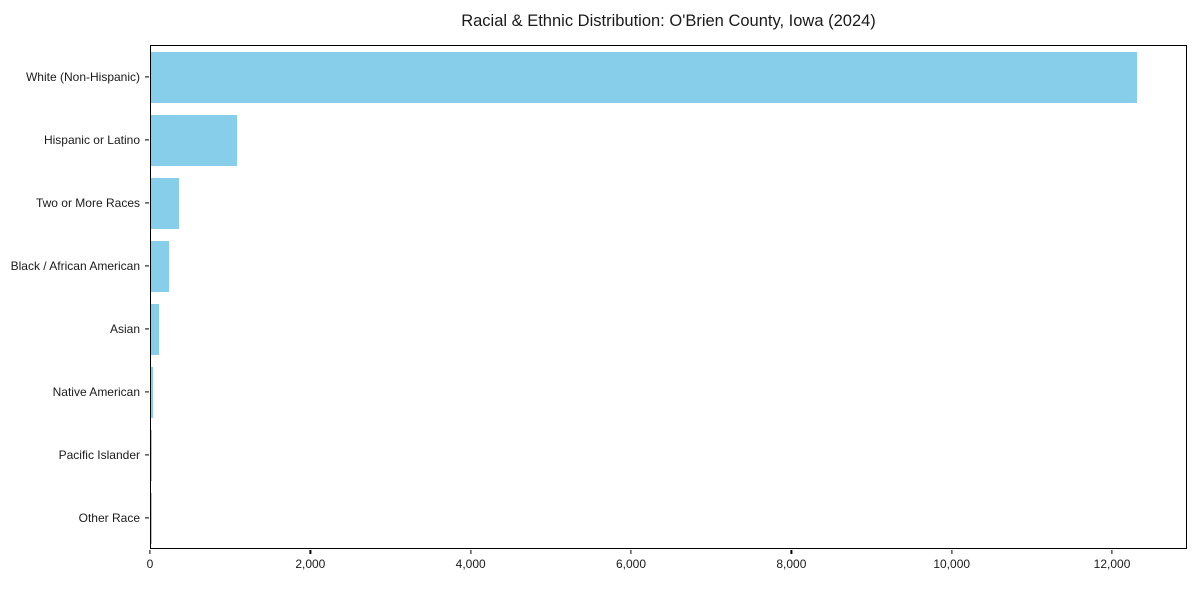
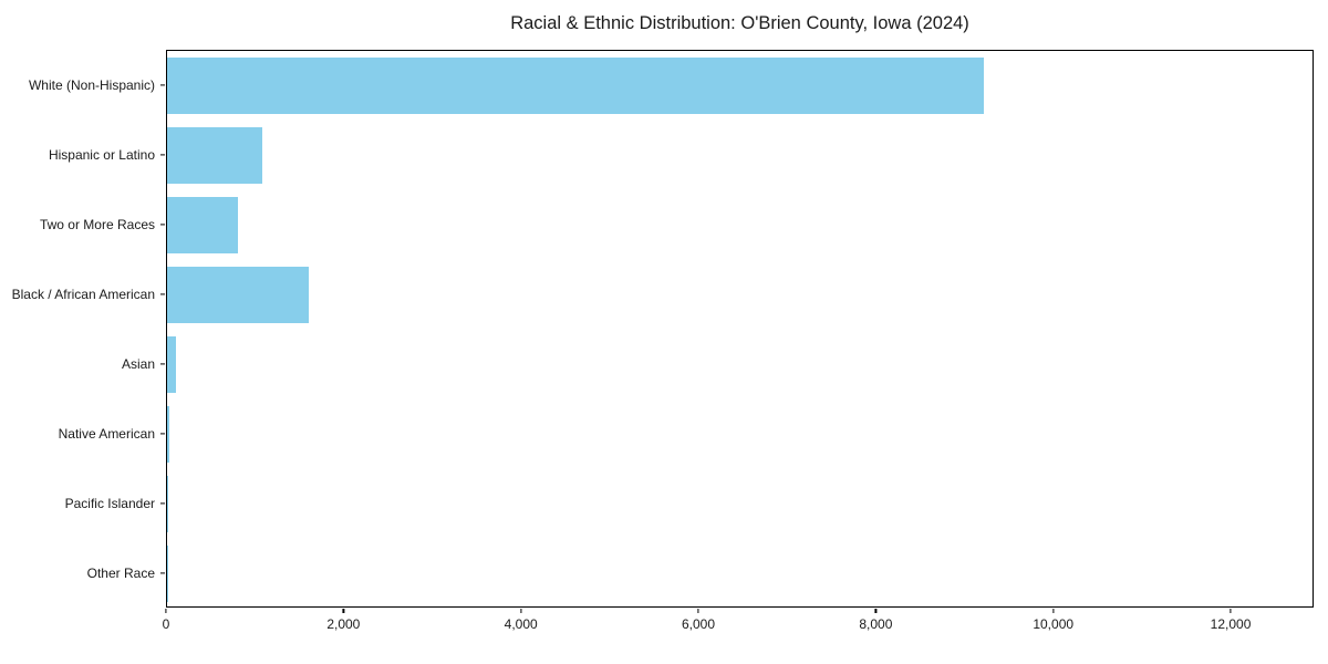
White (Non-Hispanic): 12300 -> 9200
Two or More Races: 400 -> 800
Black / African American: 200 -> 1600
